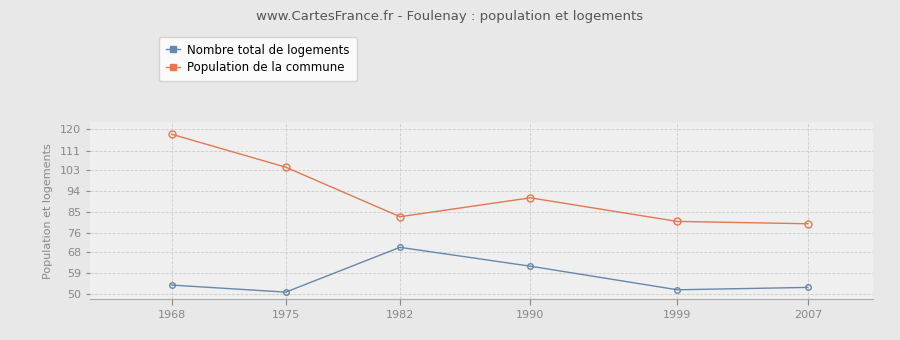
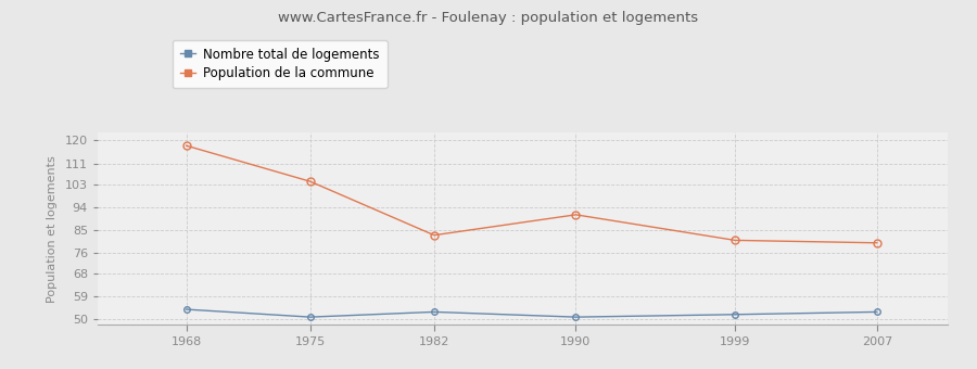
Nombre total de logements/1982: 70 -> 53
Nombre total de logements/1990: 62 -> 51
